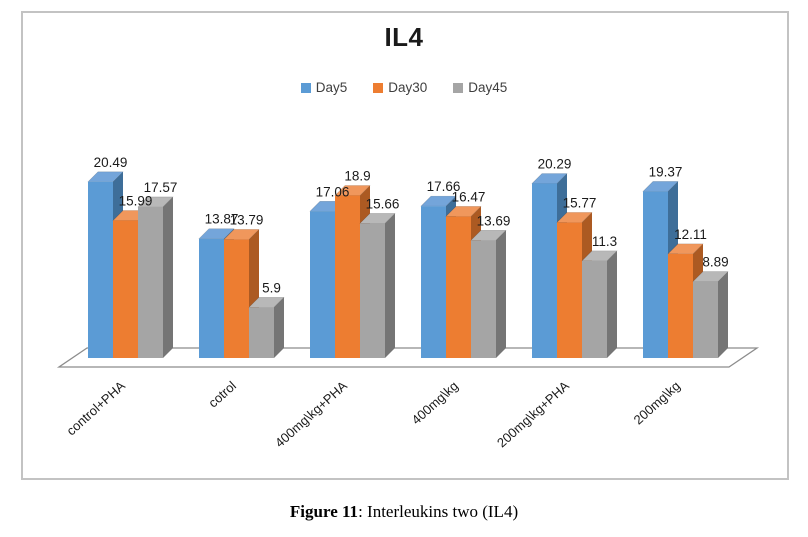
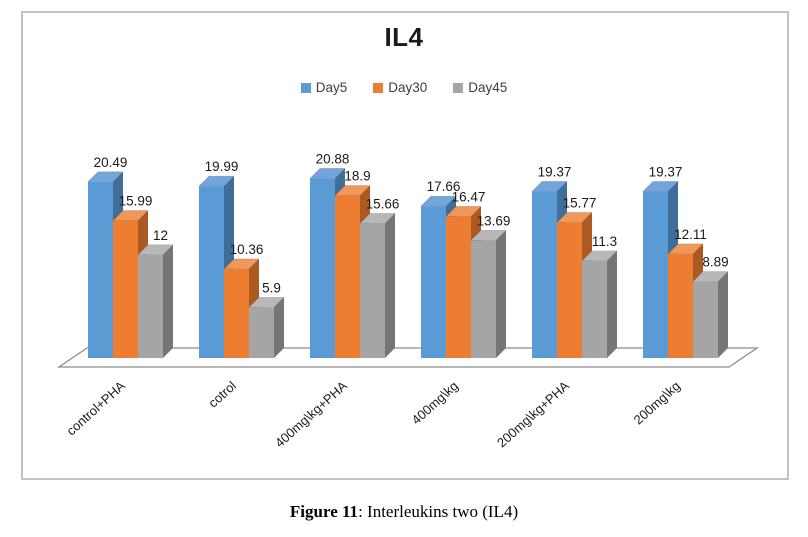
Day45/control+PHA: 17.57 -> 12
Day5/cotrol: 13.87 -> 19.99
Day30/cotrol: 13.79 -> 10.36
Day5/400mg\kg+PHA: 17.06 -> 20.88
Day5/200mg\kg+PHA: 20.29 -> 19.37
